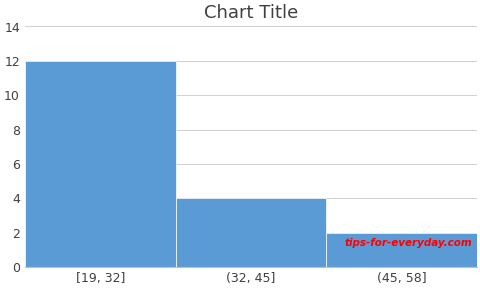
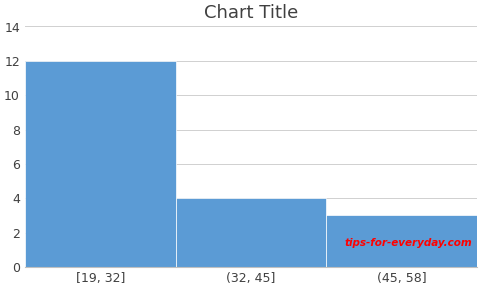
(45, 58]: 2 -> 3
